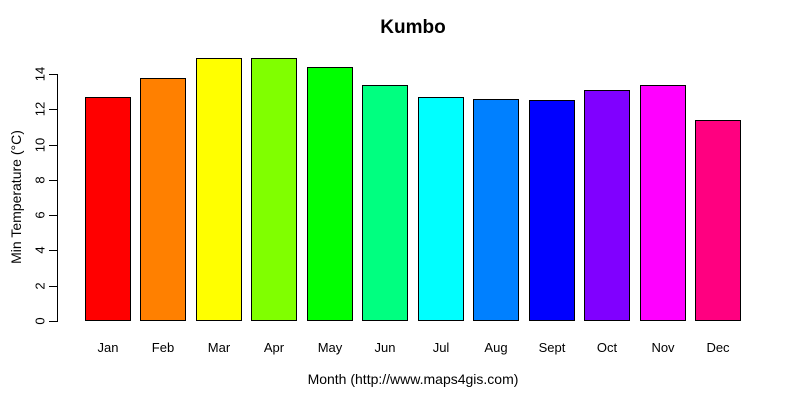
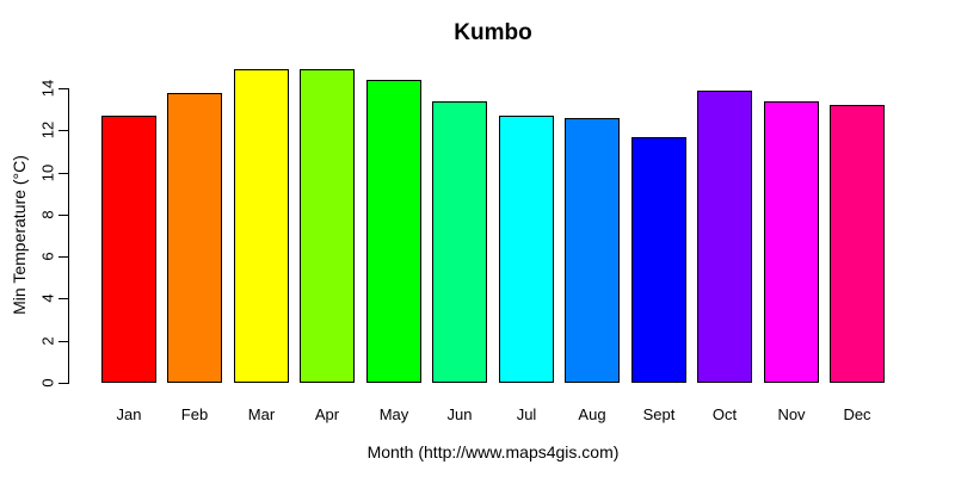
Sept: 12.5 -> 11.7
Oct: 13.1 -> 13.9
Dec: 11.4 -> 13.2
